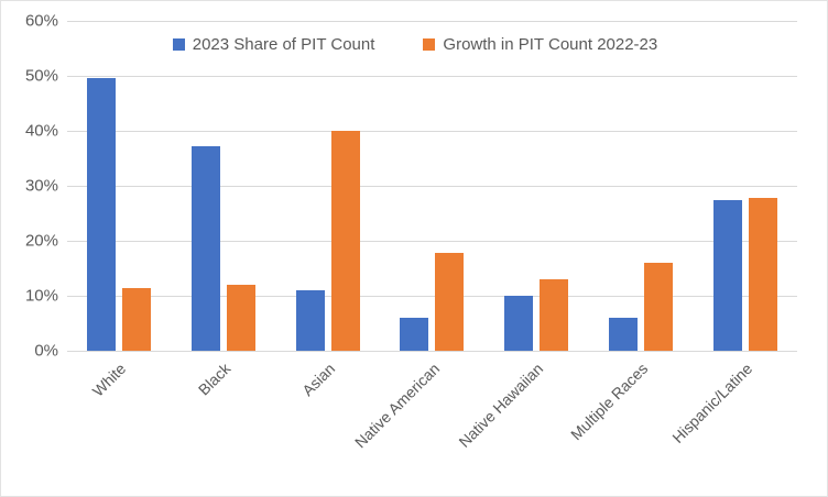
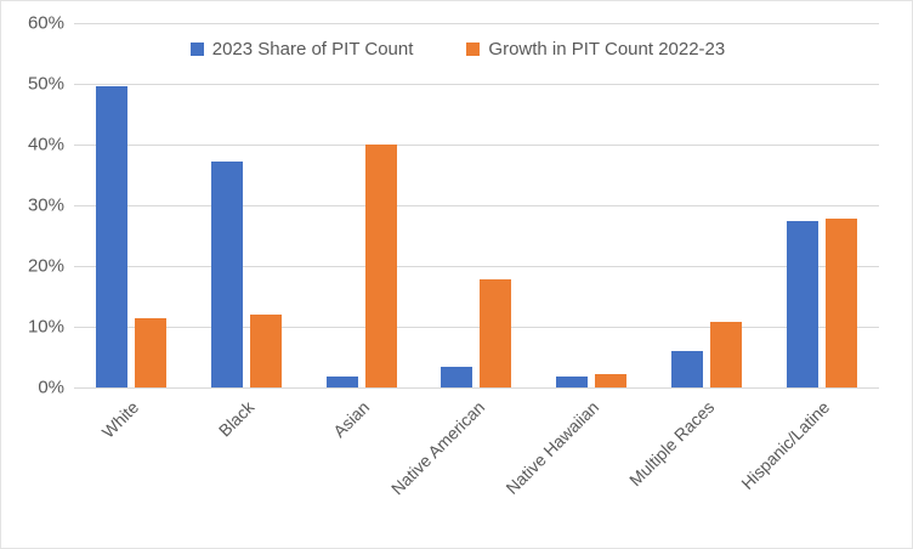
2023 Share of PIT Count/Asian: 11% -> 2%
2023 Share of PIT Count/Native American: 6% -> 4%
2023 Share of PIT Count/Native Hawaiian: 10% -> 2%
Growth in PIT Count 2022-23/Native Hawaiian: 13% -> 2%
Growth in PIT Count 2022-23/Multiple Races: 16% -> 11%
